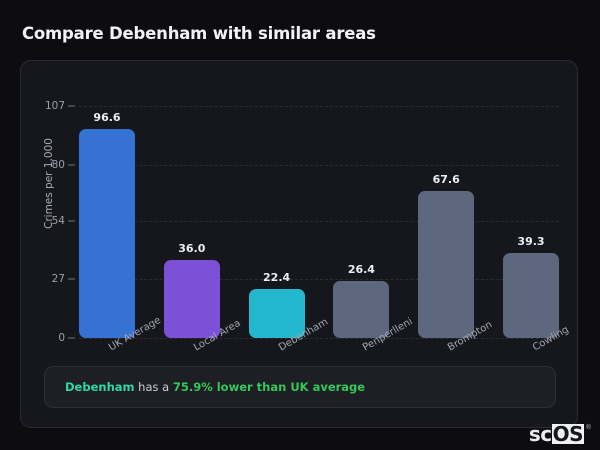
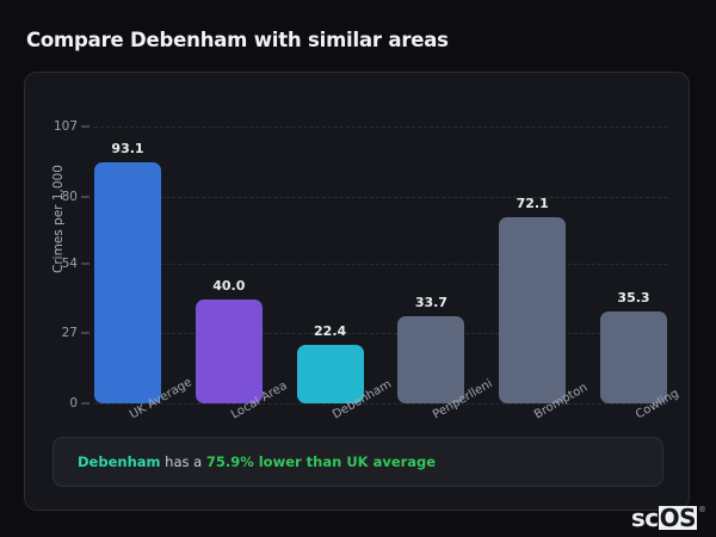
UK Average: 96.6 -> 93.1
Local Area: 36.0 -> 40.0
Penperlleni: 26.4 -> 33.7
Brompton: 67.6 -> 72.1
Cowling: 39.3 -> 35.3
